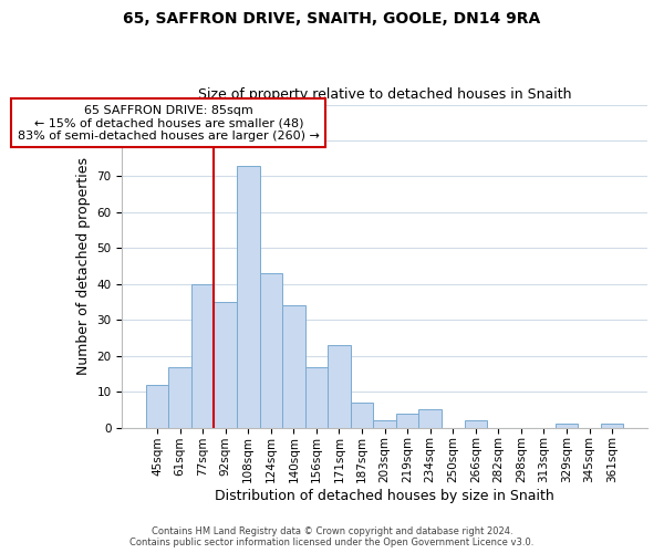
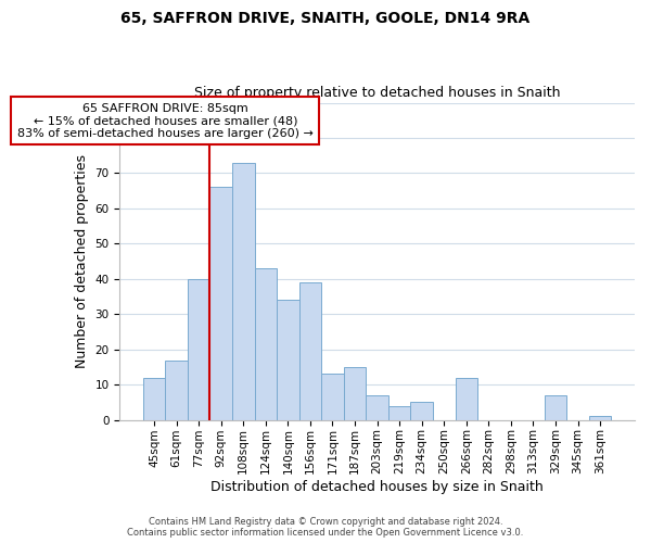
92sqm: 35 -> 66
156sqm: 17 -> 39
171sqm: 23 -> 13
187sqm: 7 -> 15
203sqm: 2 -> 7
266sqm: 2 -> 12
329sqm: 1 -> 7
